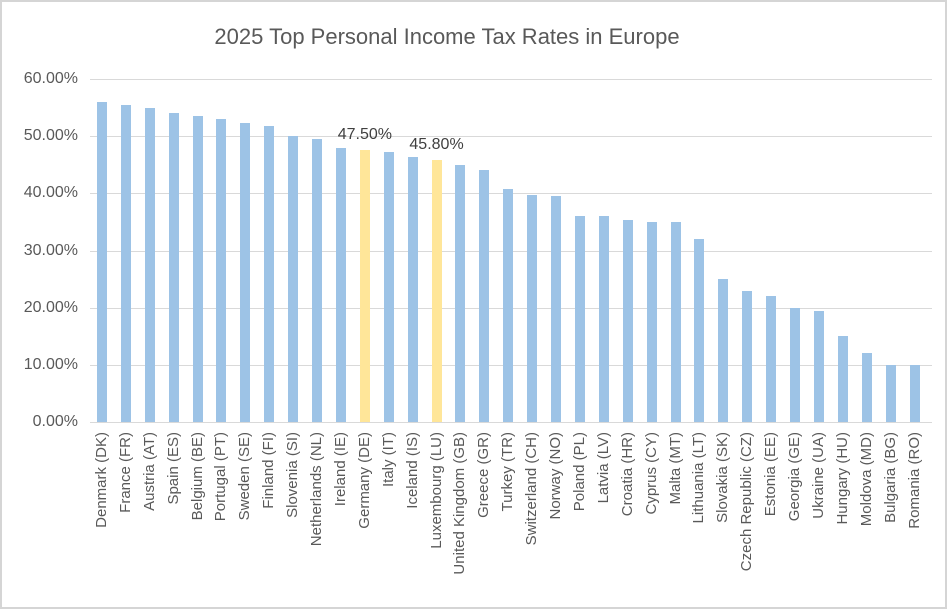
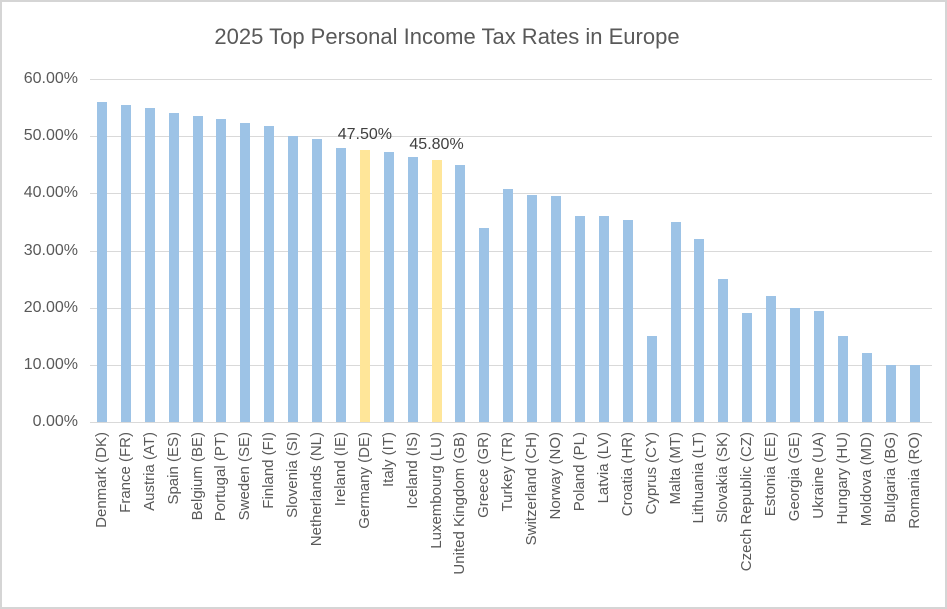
Greece (GR): 44% -> 34%
Cyprus (CY): 35% -> 15%
Czech Republic (CZ): 23% -> 19%
